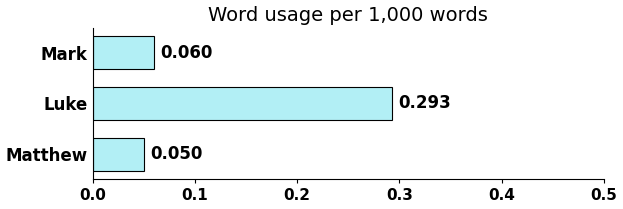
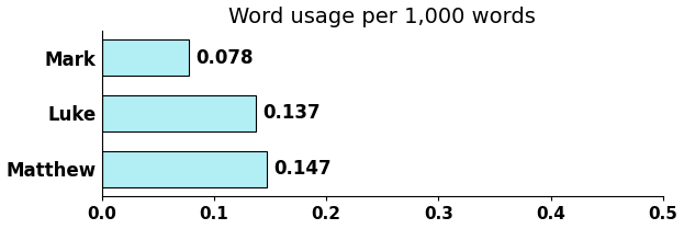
Mark: 0.060 -> 0.078
Luke: 0.293 -> 0.137
Matthew: 0.050 -> 0.147
